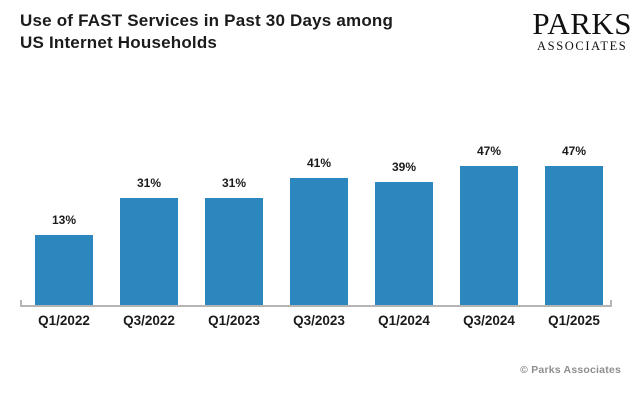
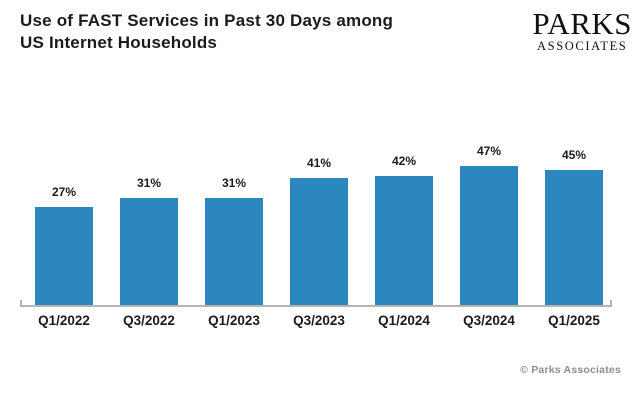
Q1/2022: 13% -> 27%
Q1/2024: 39% -> 42%
Q1/2025: 47% -> 45%
